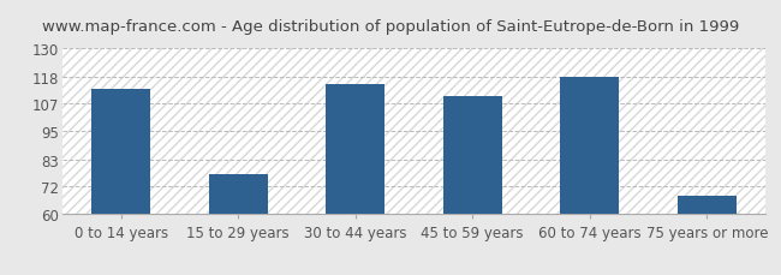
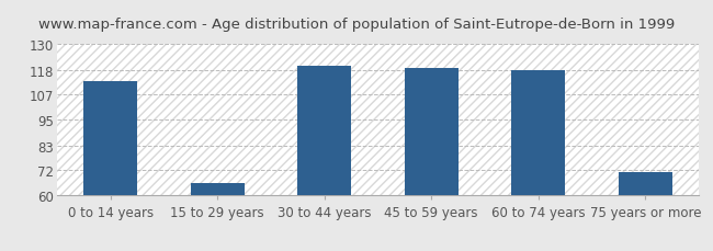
15 to 29 years: 77 -> 66
30 to 44 years: 115 -> 120
45 to 59 years: 110 -> 119
75 years or more: 68 -> 71
